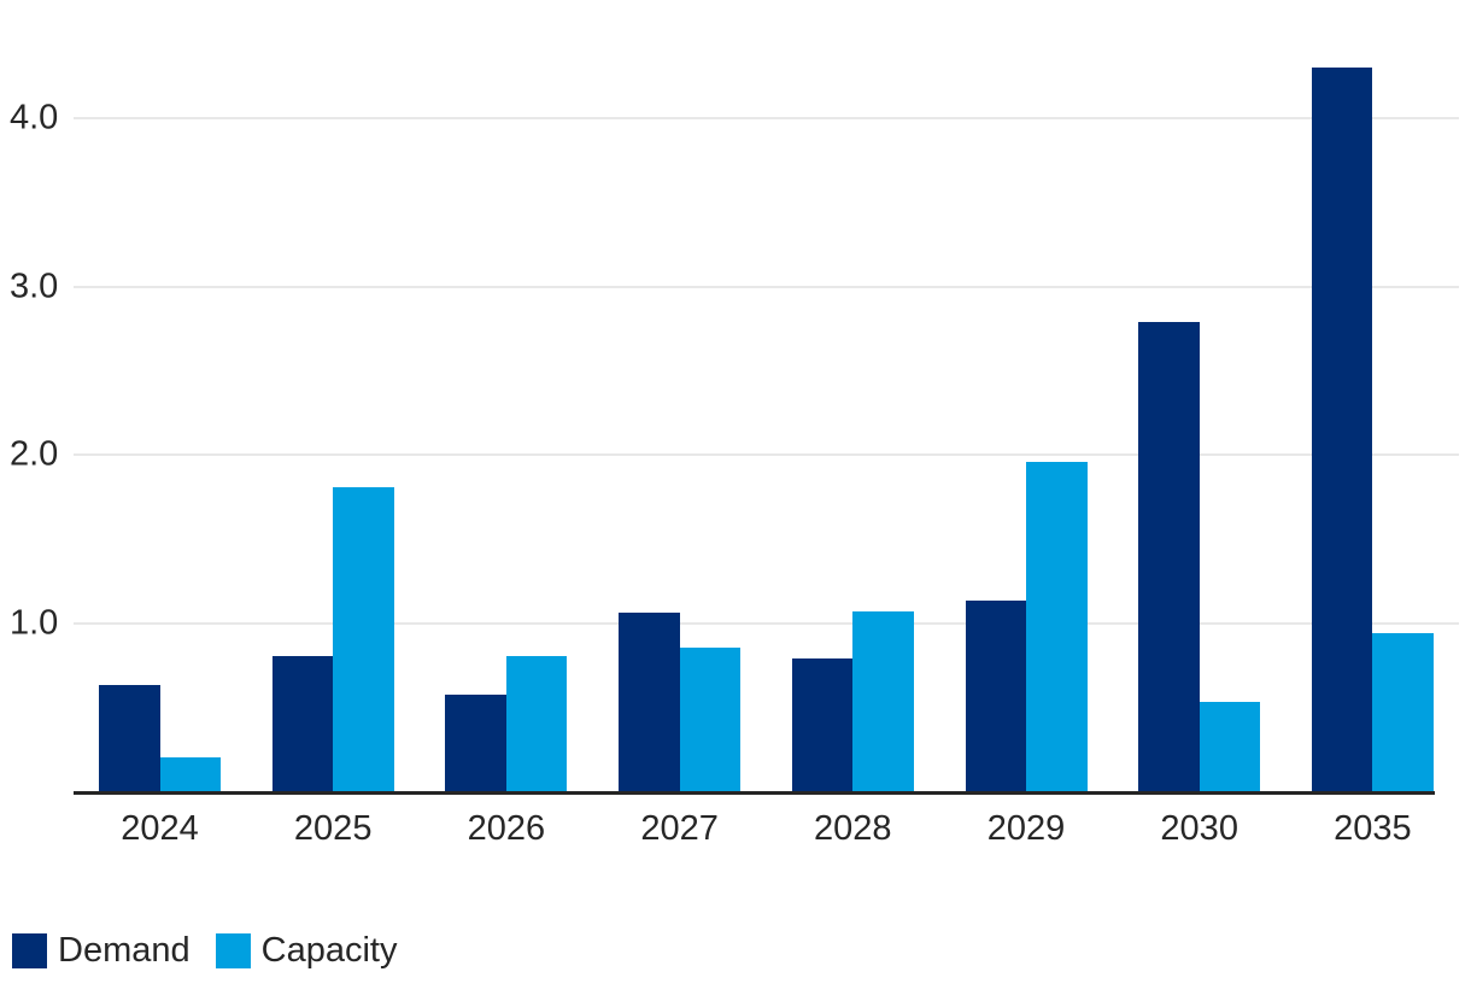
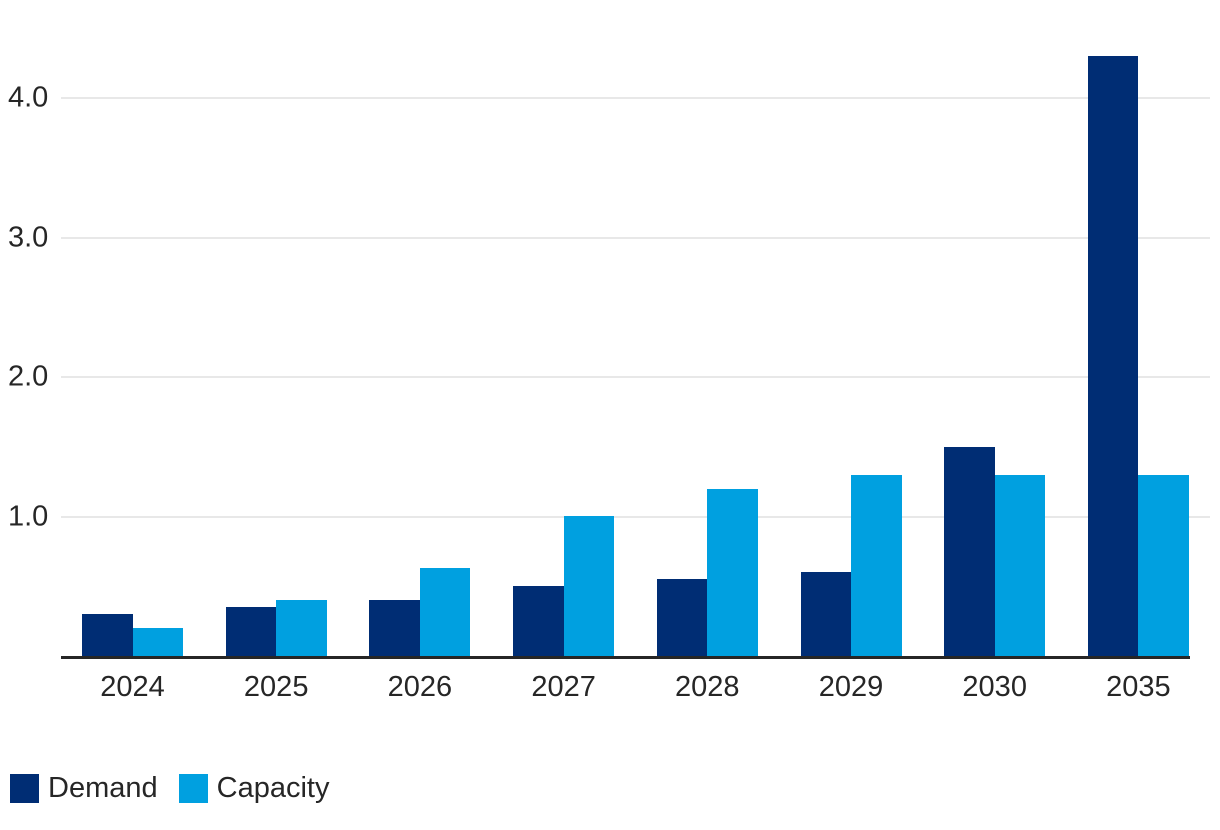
Demand/2024: 0.63 -> 0.30
Demand/2025: 0.80 -> 0.35
Capacity/2025: 1.81 -> 0.40
Demand/2026: 0.57 -> 0.40
Capacity/2026: 0.80 -> 0.63
Demand/2027: 1.06 -> 0.50
Capacity/2027: 0.85 -> 1.00
Demand/2028: 0.79 -> 0.55
Capacity/2028: 1.07 -> 1.20
Demand/2029: 1.13 -> 0.60
Capacity/2029: 1.96 -> 1.30
Demand/2030: 2.79 -> 1.50
Capacity/2030: 0.53 -> 1.30
Capacity/2035: 0.94 -> 1.30
